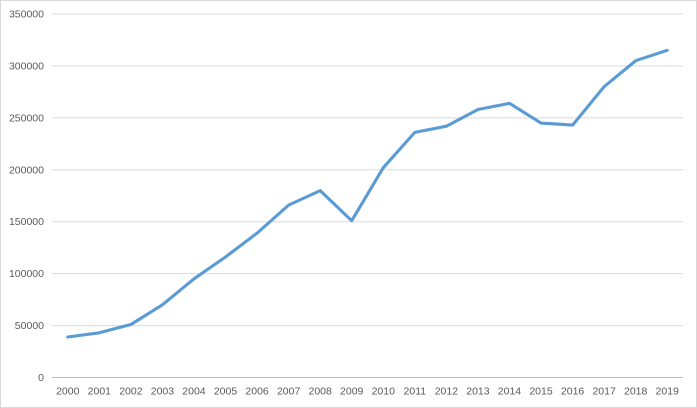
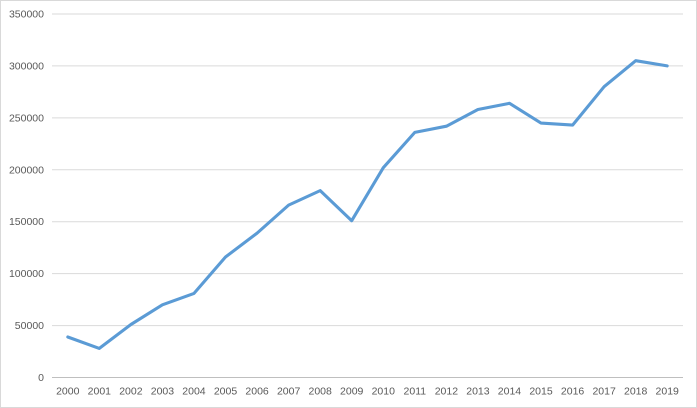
2001: 43000 -> 28000
2004: 95000 -> 81000
2019: 315000 -> 300000
